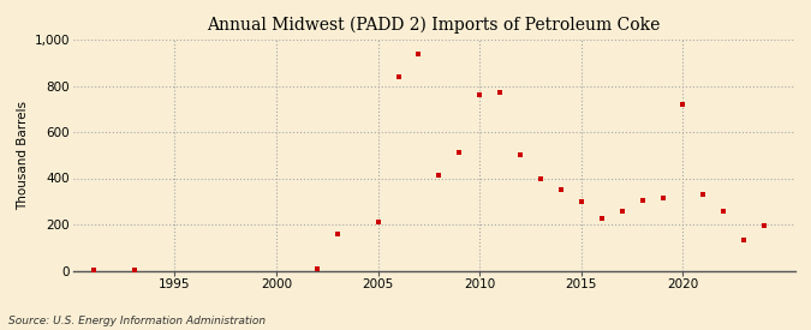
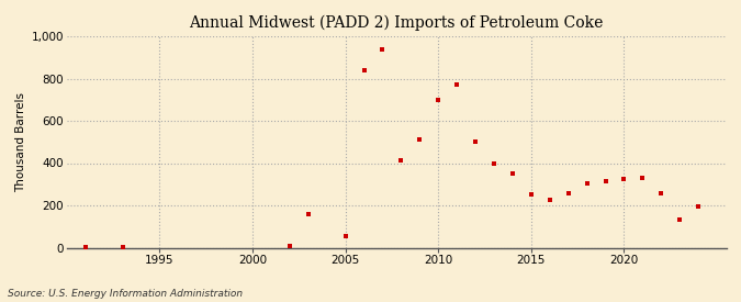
2005: 210 -> 60
2010: 760 -> 700
2015: 300 -> 250
2020: 720 -> 320
